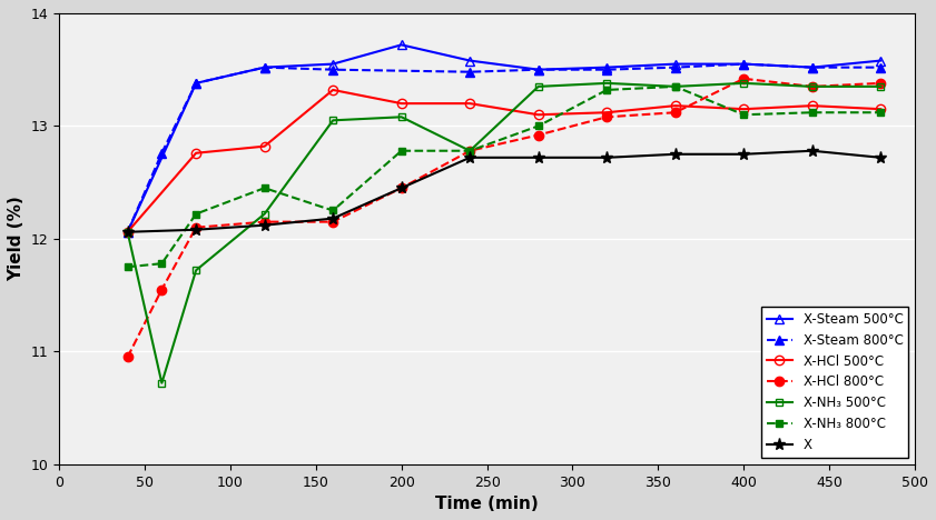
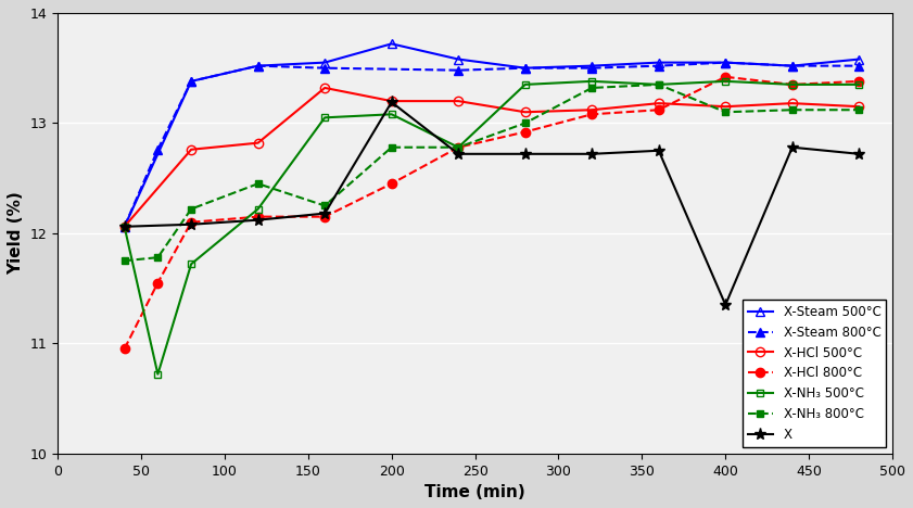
X/200: 12.45 -> 13.19
X/400: 12.75 -> 11.35
